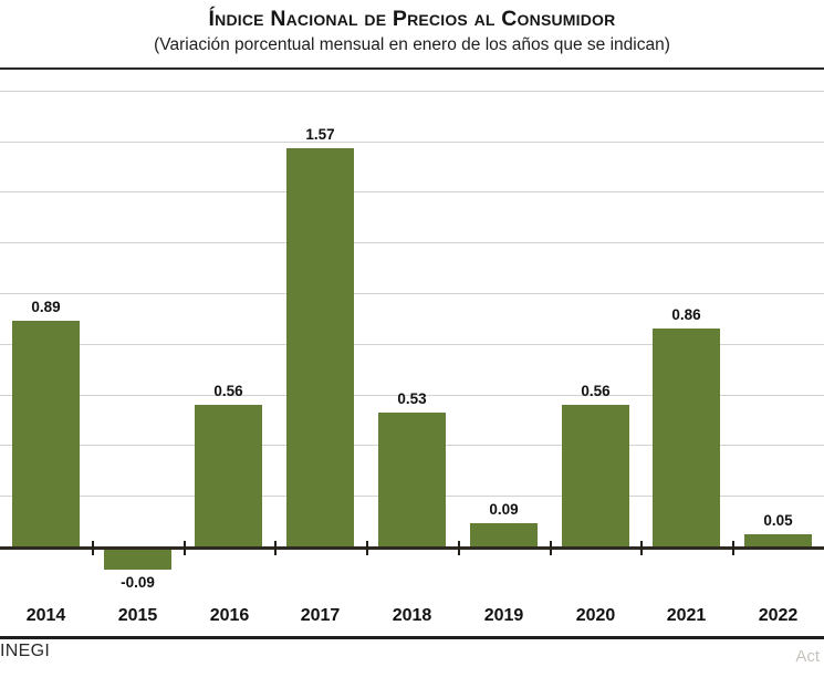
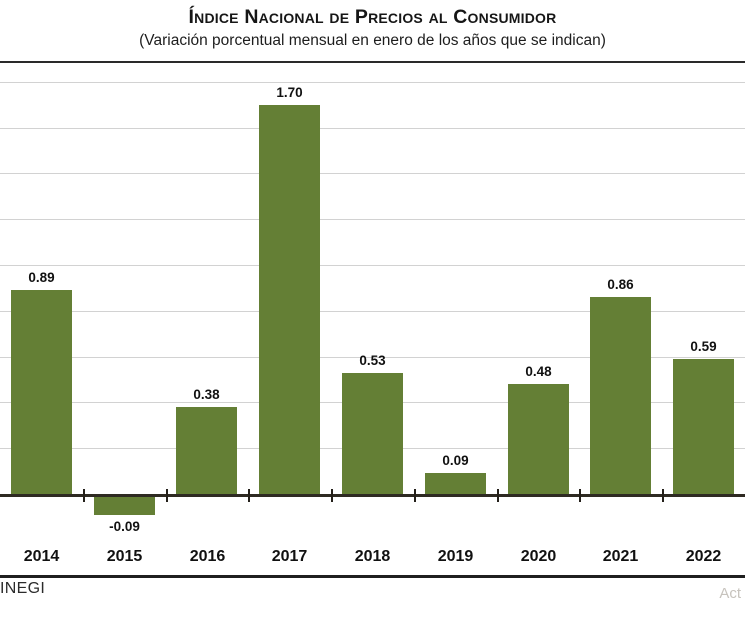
2016: 0.56 -> 0.38
2017: 1.57 -> 1.70
2020: 0.56 -> 0.48
2022: 0.05 -> 0.59
